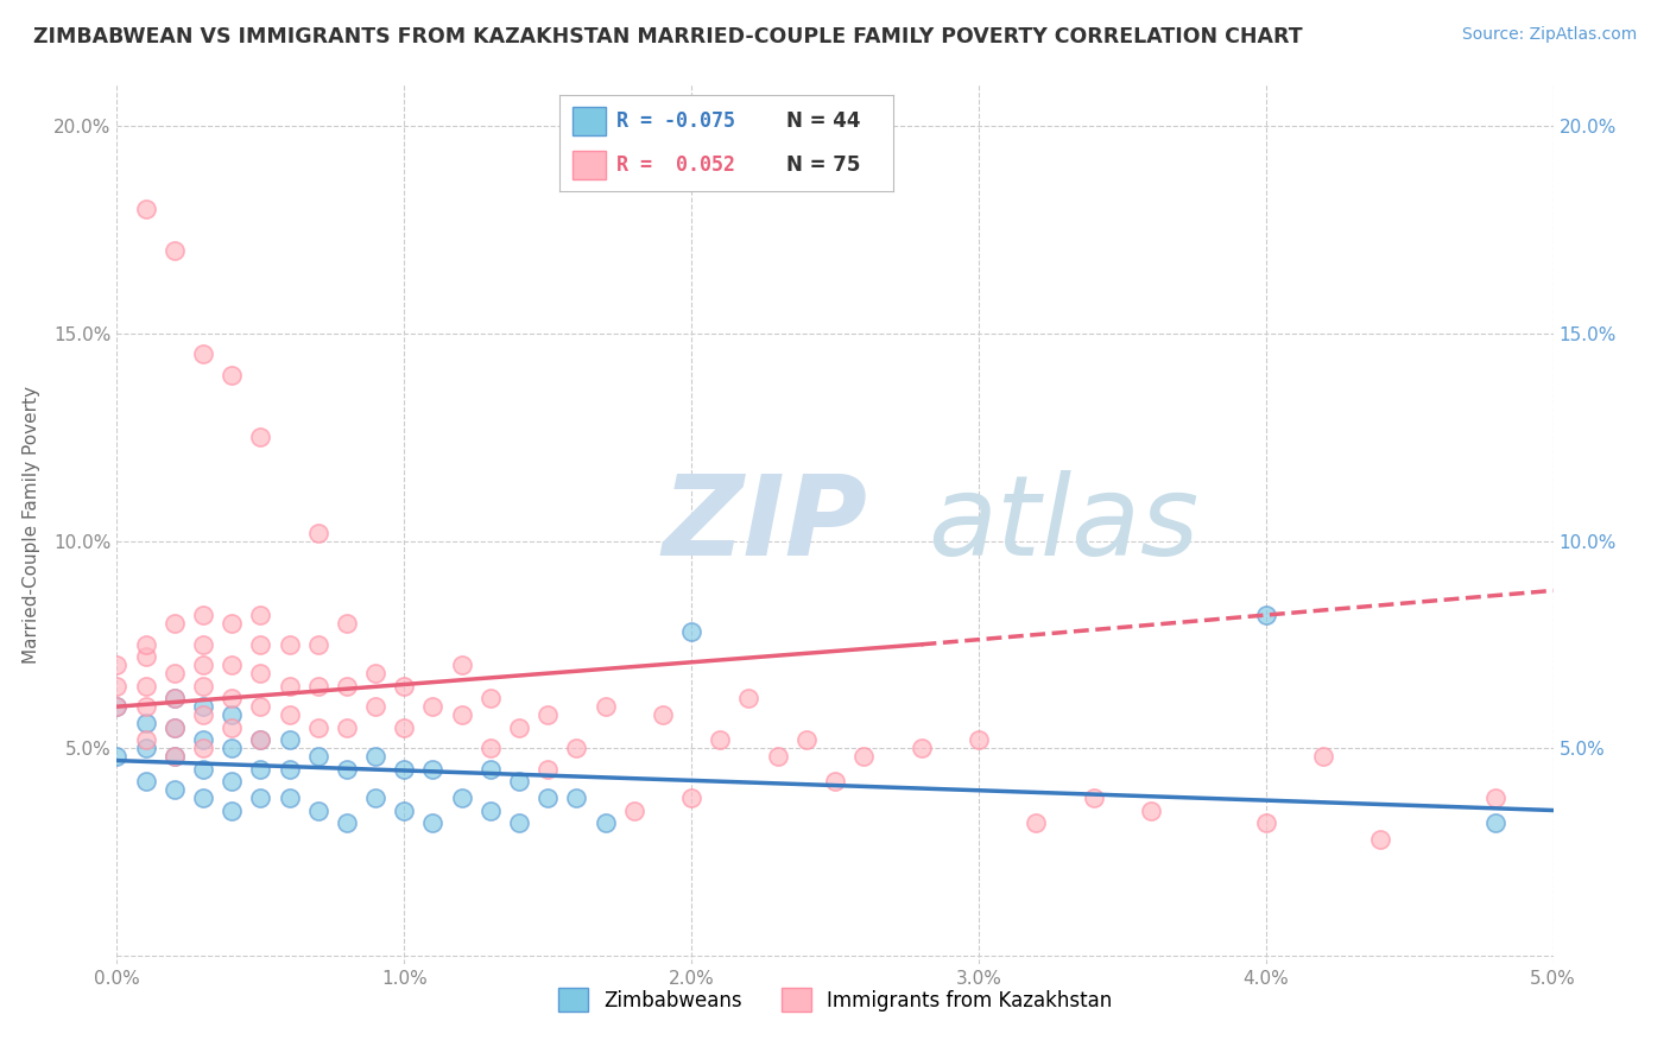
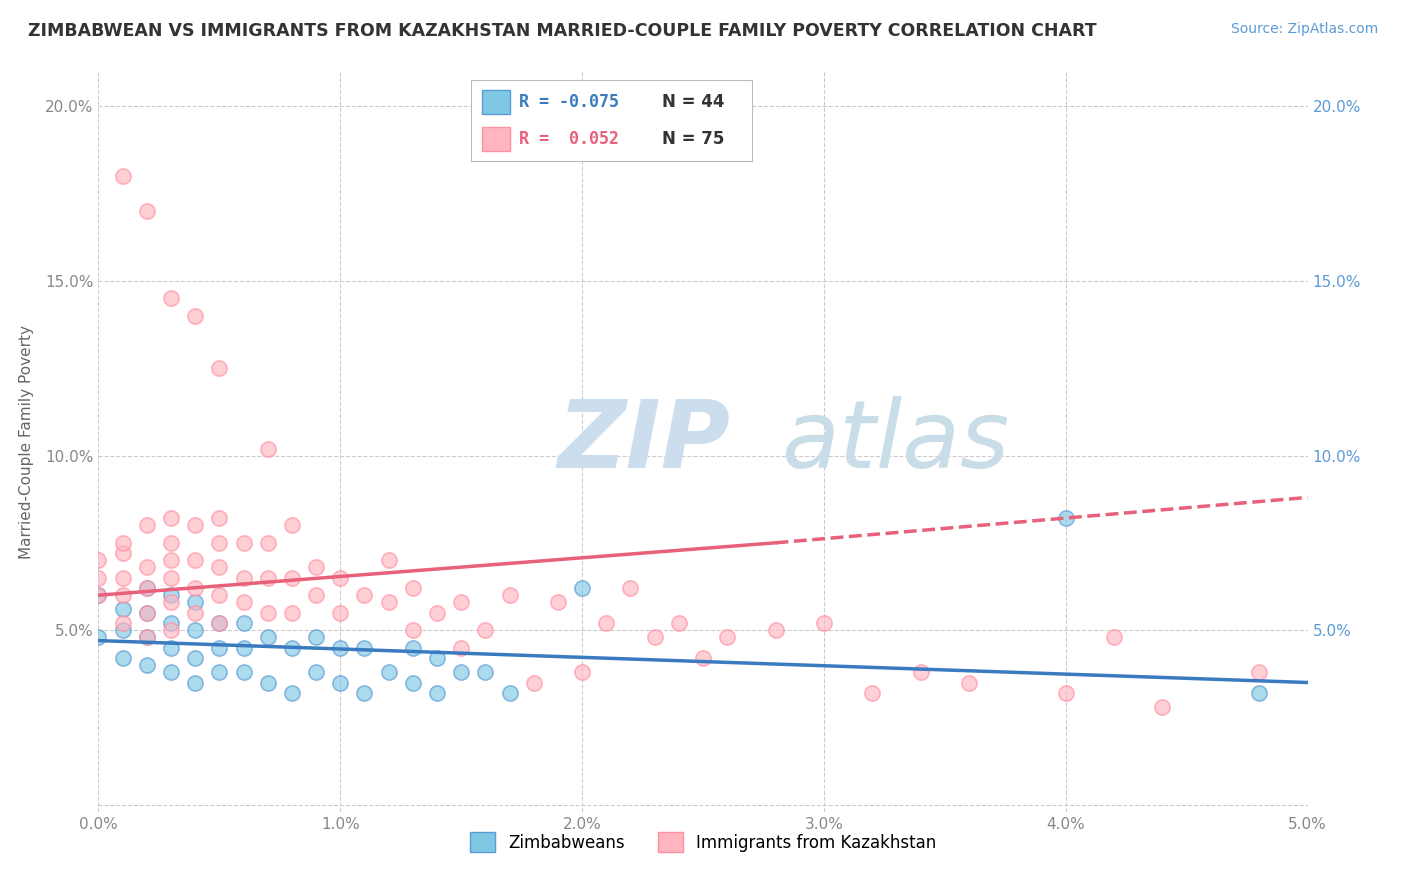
Zimbabweans/2.0%: 7.8% -> 6.2%
